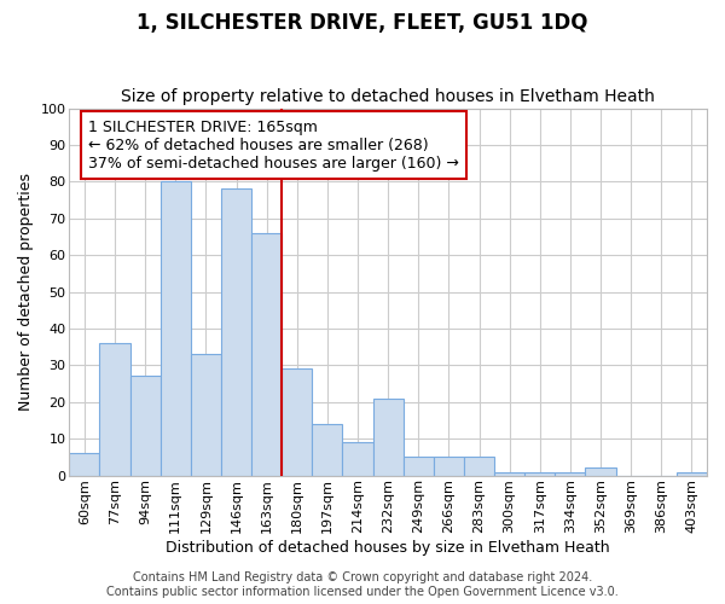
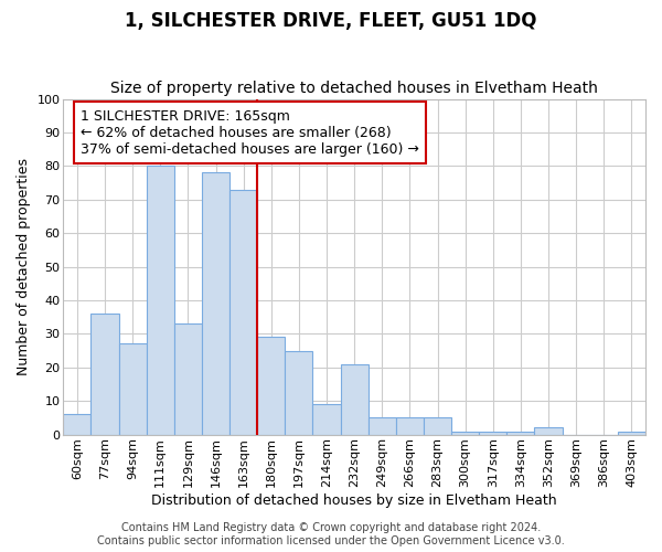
163sqm: 66 -> 73
197sqm: 14 -> 25
